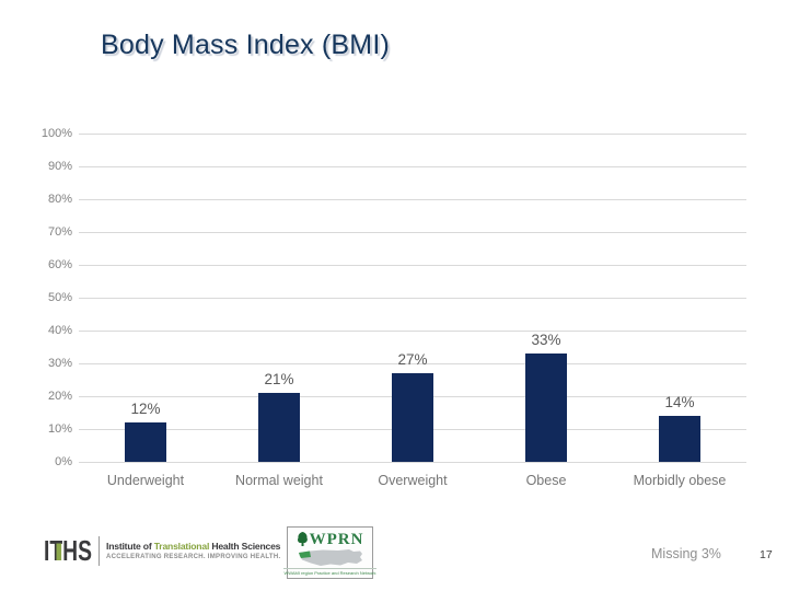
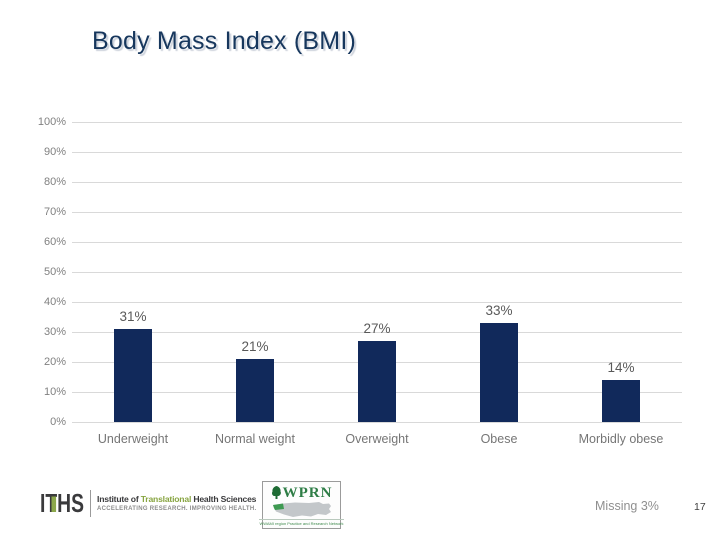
Underweight: 12% -> 31%
